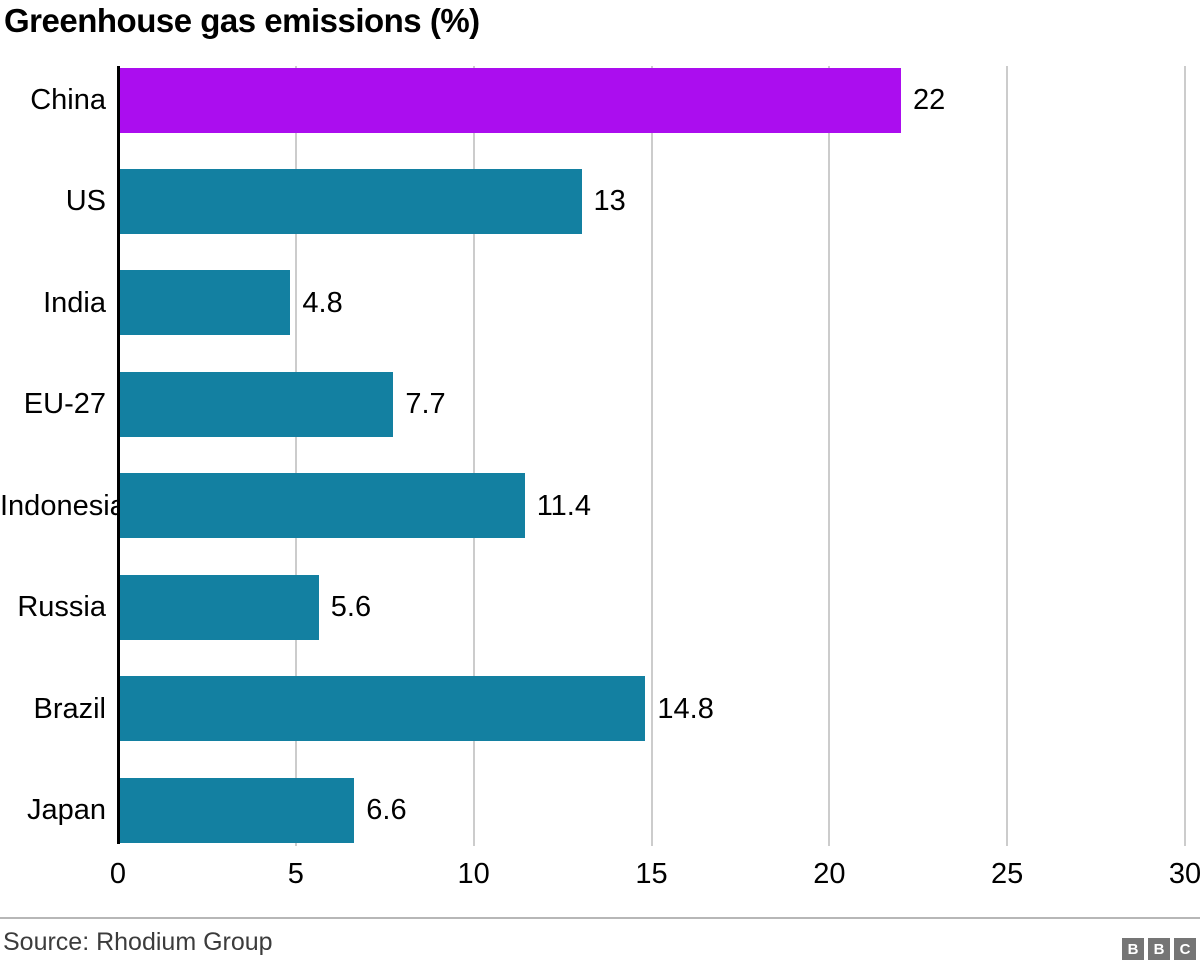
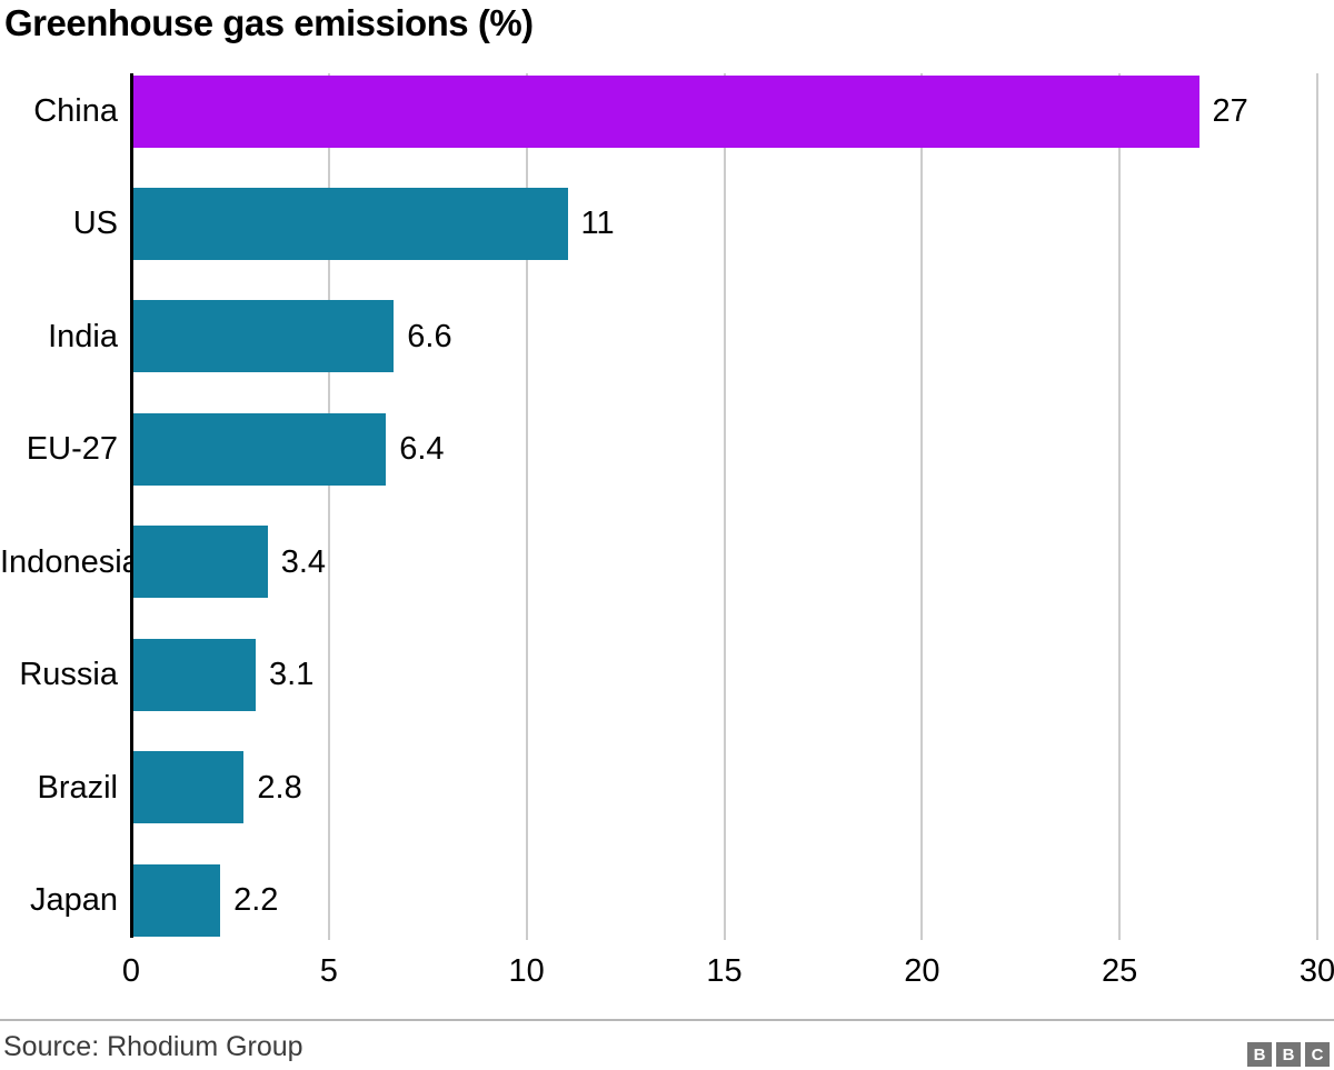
China: 22 -> 27
US: 13 -> 11
India: 4.8 -> 6.6
EU-27: 7.7 -> 6.4
Indonesia: 11.4 -> 3.4
Russia: 5.6 -> 3.1
Brazil: 14.8 -> 2.8
Japan: 6.6 -> 2.2
